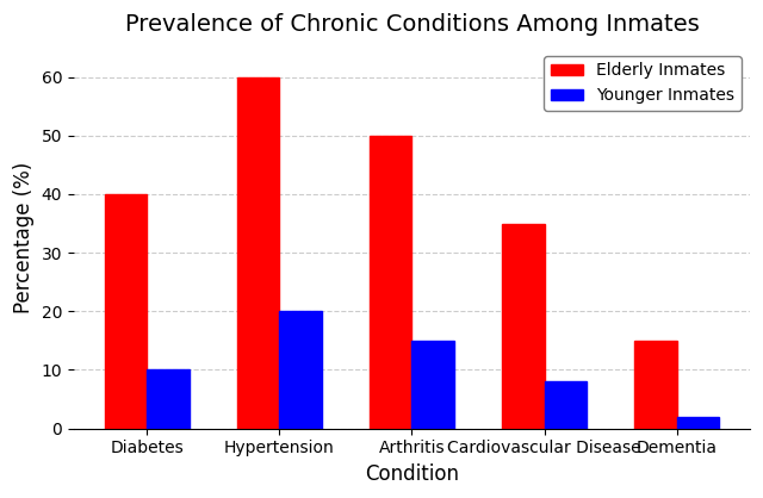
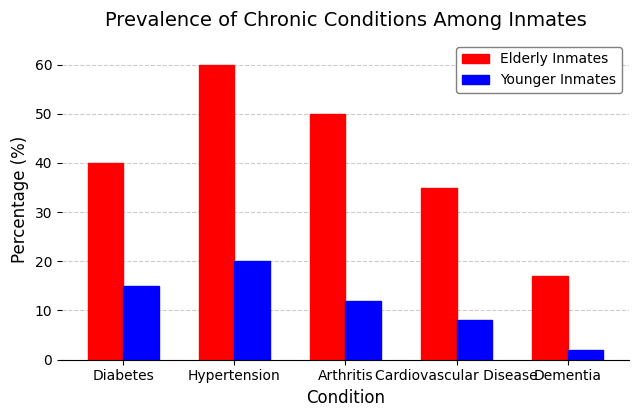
Younger Inmates/Diabetes: 10 -> 15
Younger Inmates/Arthritis: 15 -> 12
Elderly Inmates/Dementia: 15 -> 17
